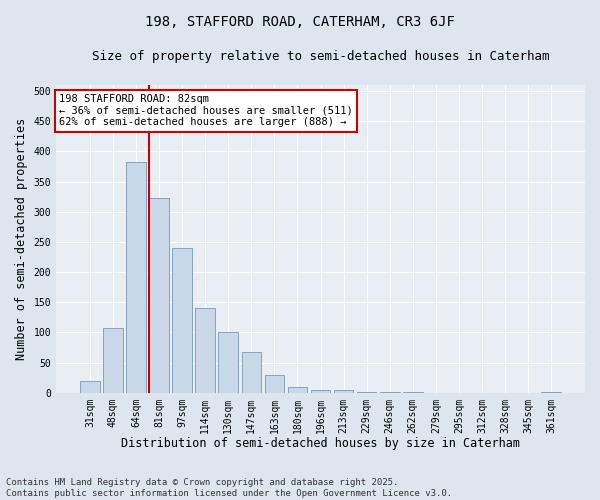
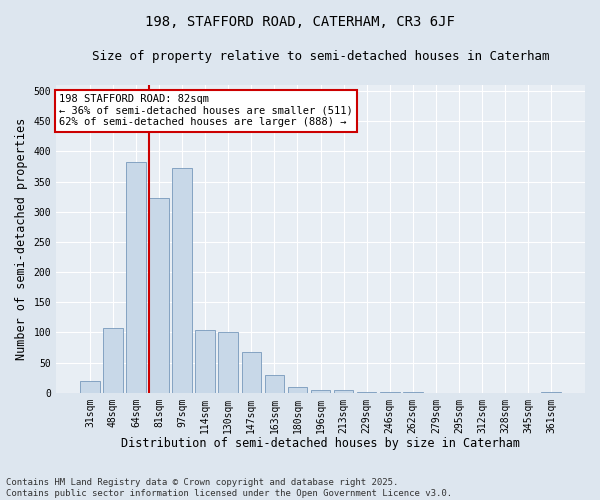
97sqm: 240 -> 372
114sqm: 140 -> 104
